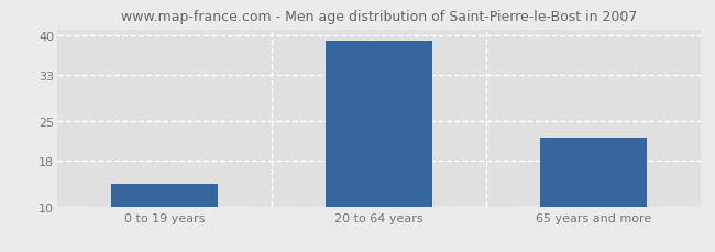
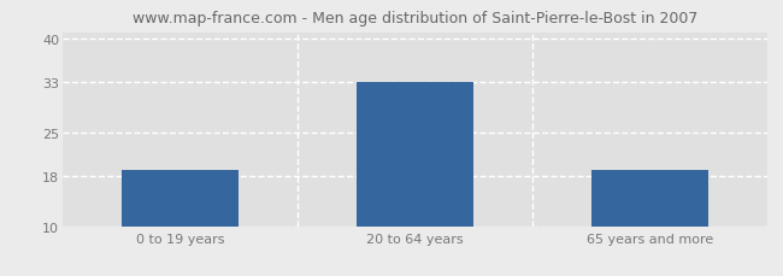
0 to 19 years: 14 -> 19
20 to 64 years: 39 -> 33
65 years and more: 22 -> 19
